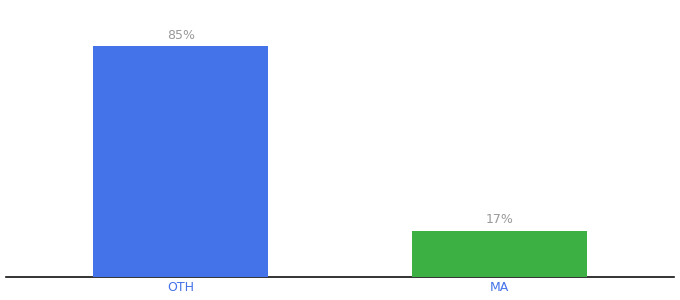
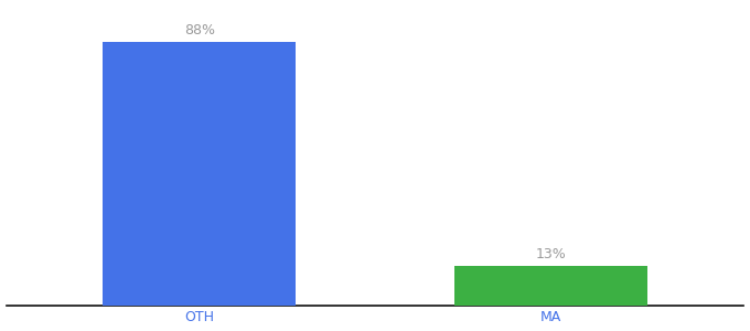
OTH: 85% -> 88%
MA: 17% -> 13%
